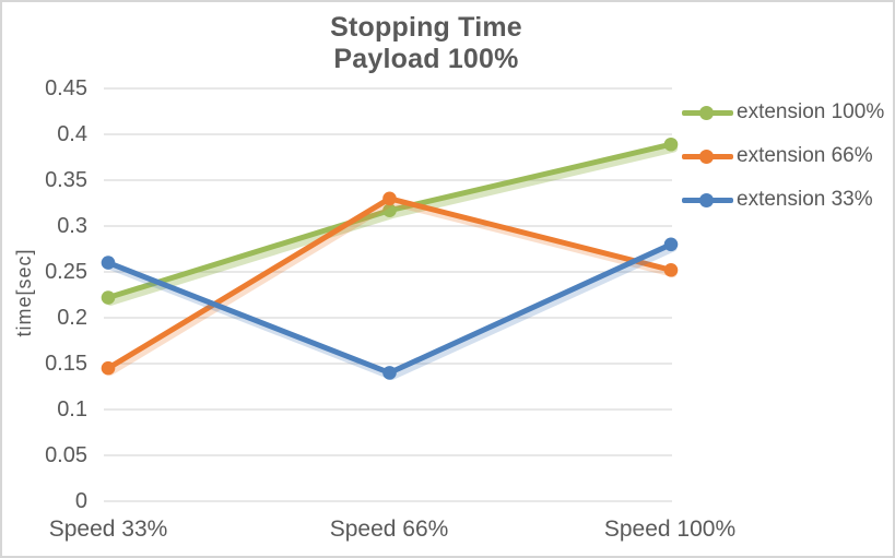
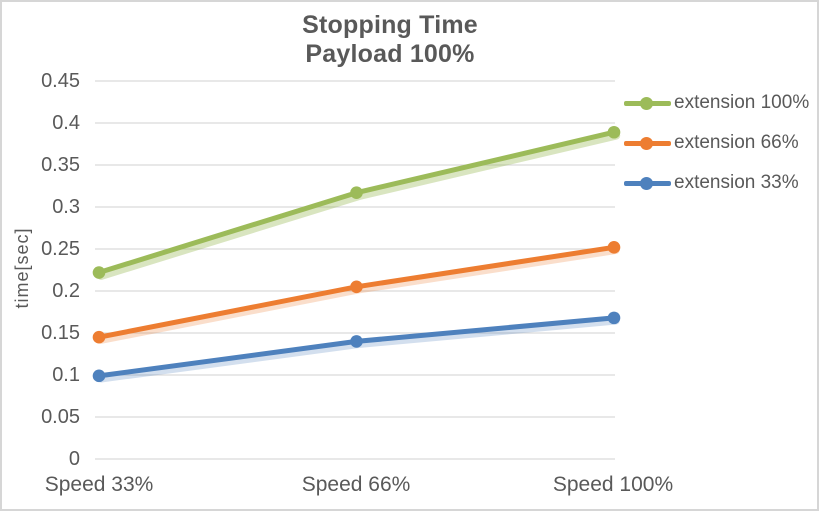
extension 33%/Speed 33%: 0.26 -> 0.10
extension 66%/Speed 66%: 0.33 -> 0.20
extension 33%/Speed 100%: 0.28 -> 0.17
